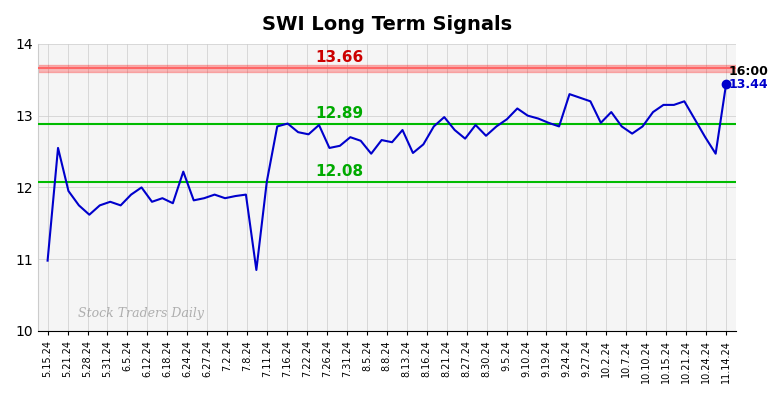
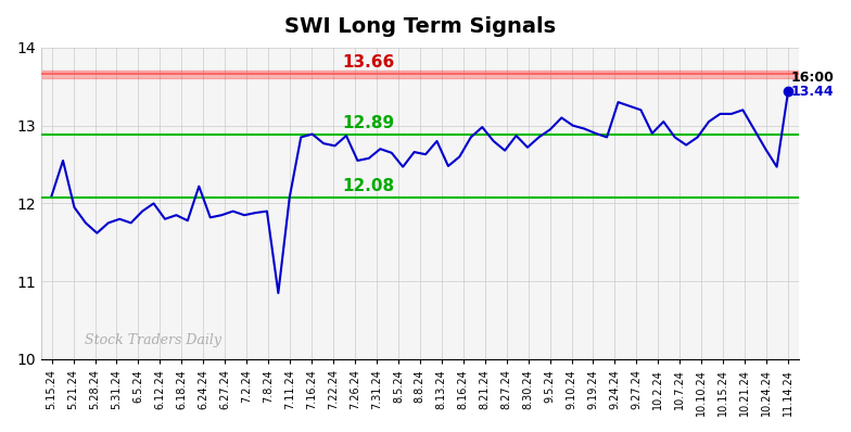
5.15.24: 10.98 -> 12.10
